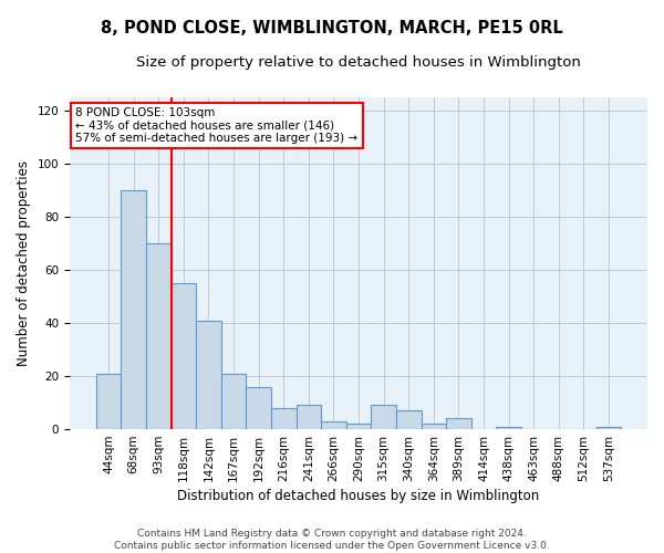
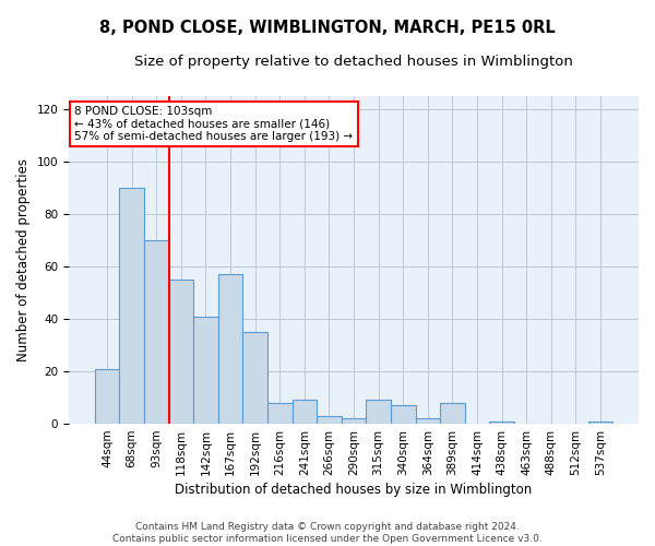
167sqm: 21 -> 57
192sqm: 16 -> 35
389sqm: 4 -> 8
